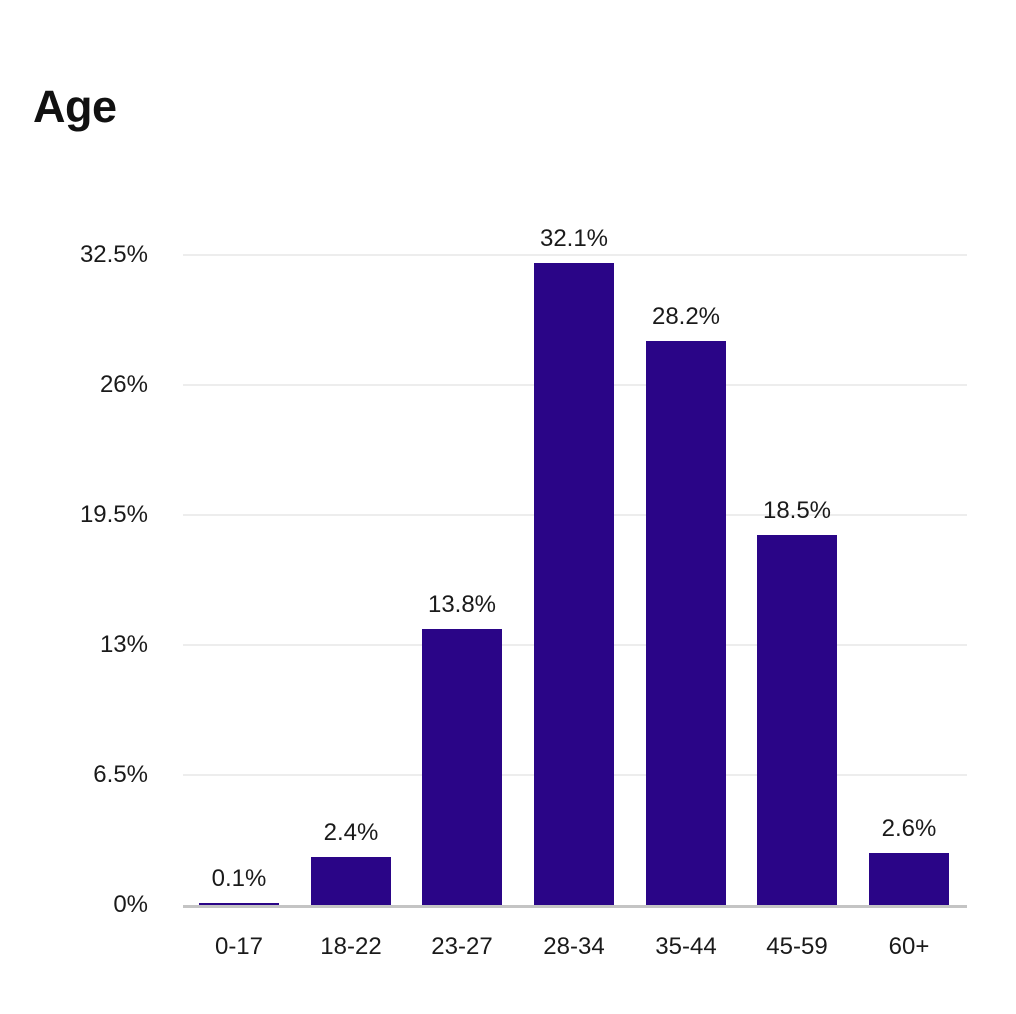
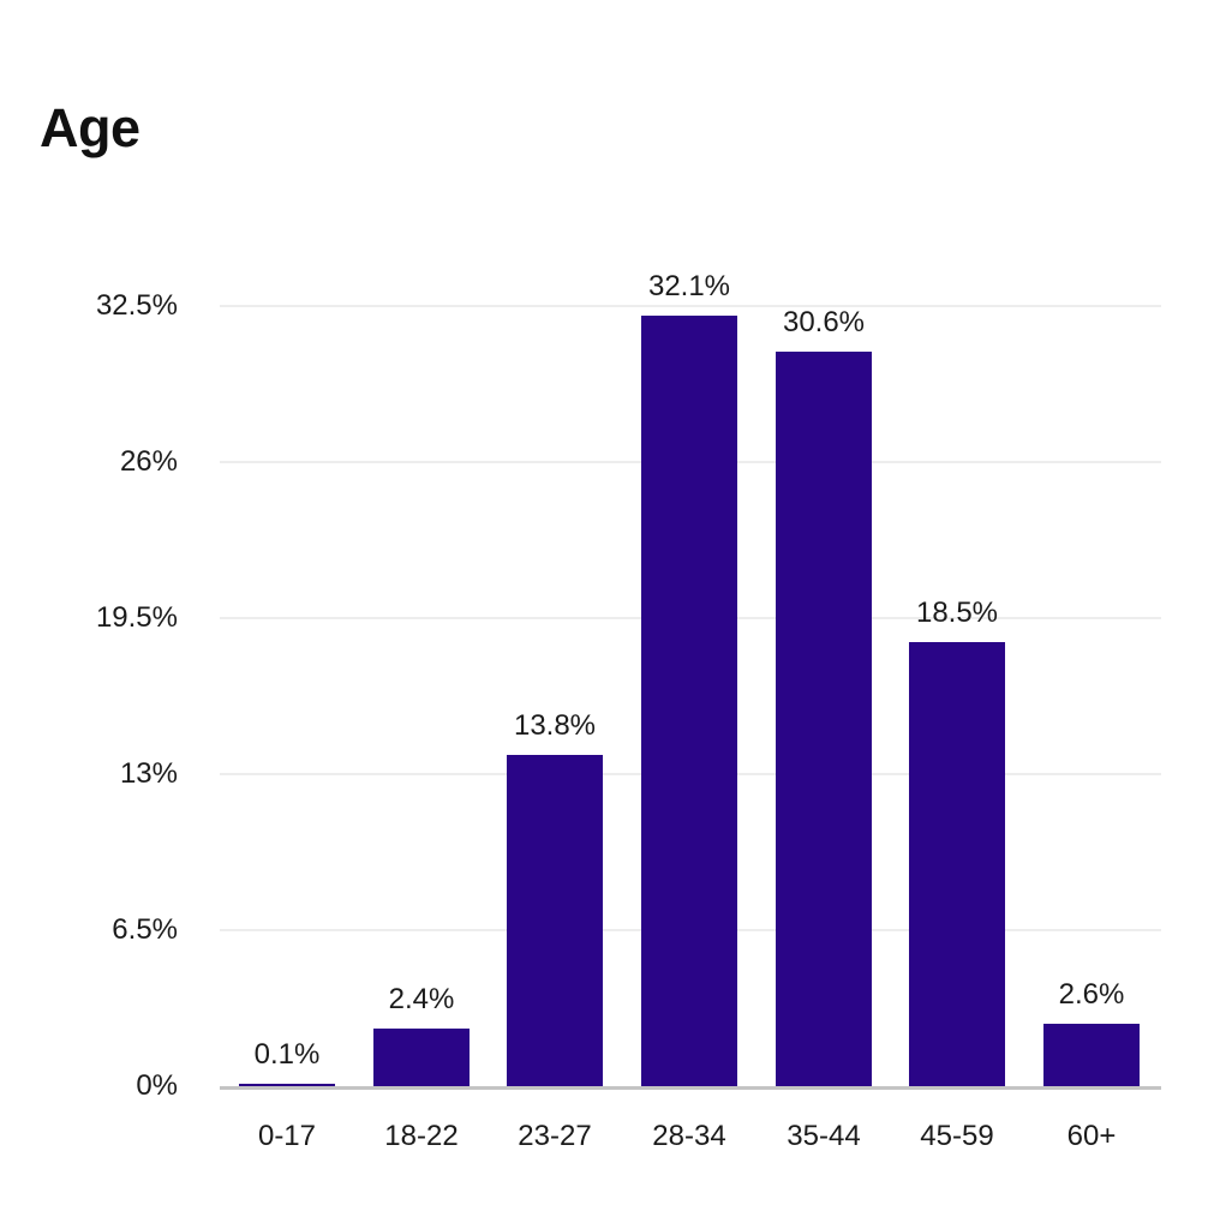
35-44: 28.2% -> 30.6%
